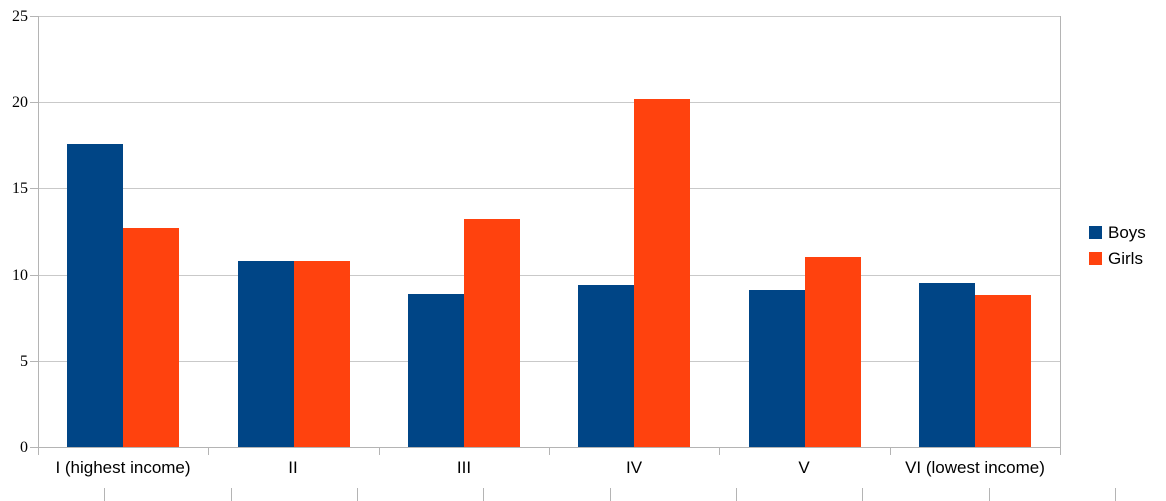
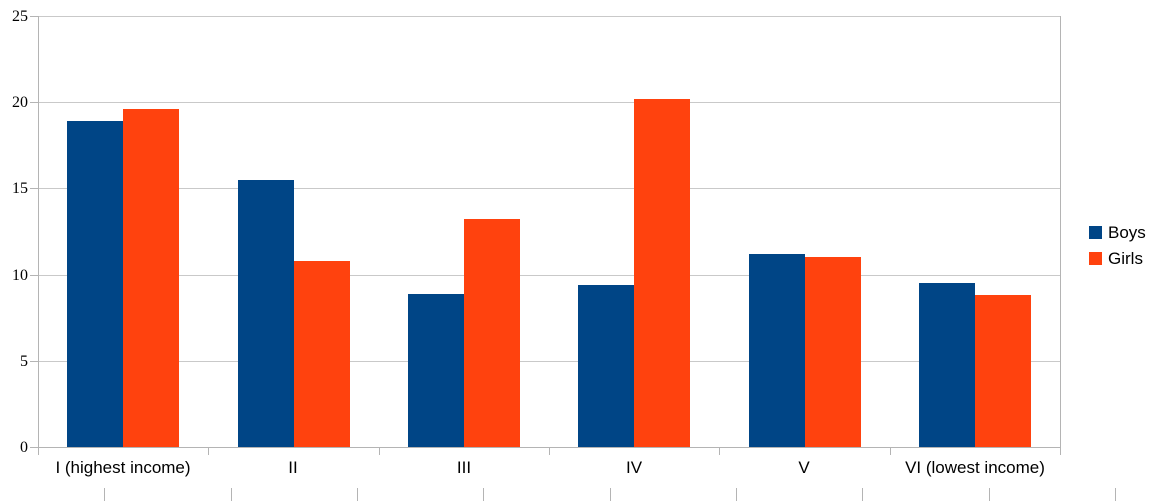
Boys/I (highest income): 17.6 -> 18.9
Girls/I (highest income): 12.7 -> 19.6
Boys/II: 10.8 -> 15.5
Boys/V: 9.1 -> 11.2
